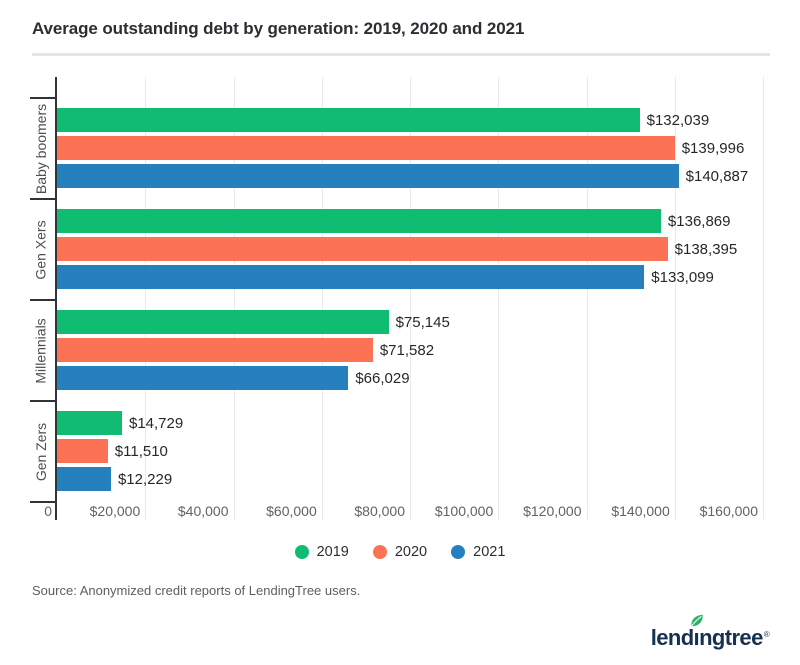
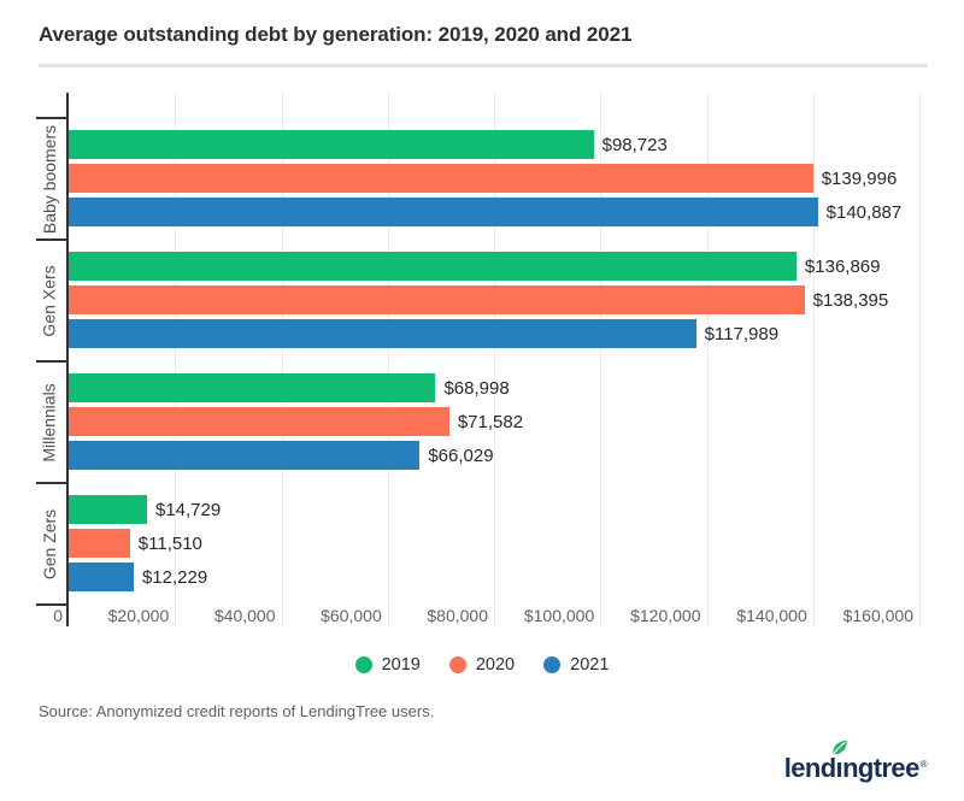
2019/Baby boomers: $132,039 -> $98,723
2021/Gen Xers: $133,099 -> $117,989
2019/Millennials: $75,145 -> $68,998
